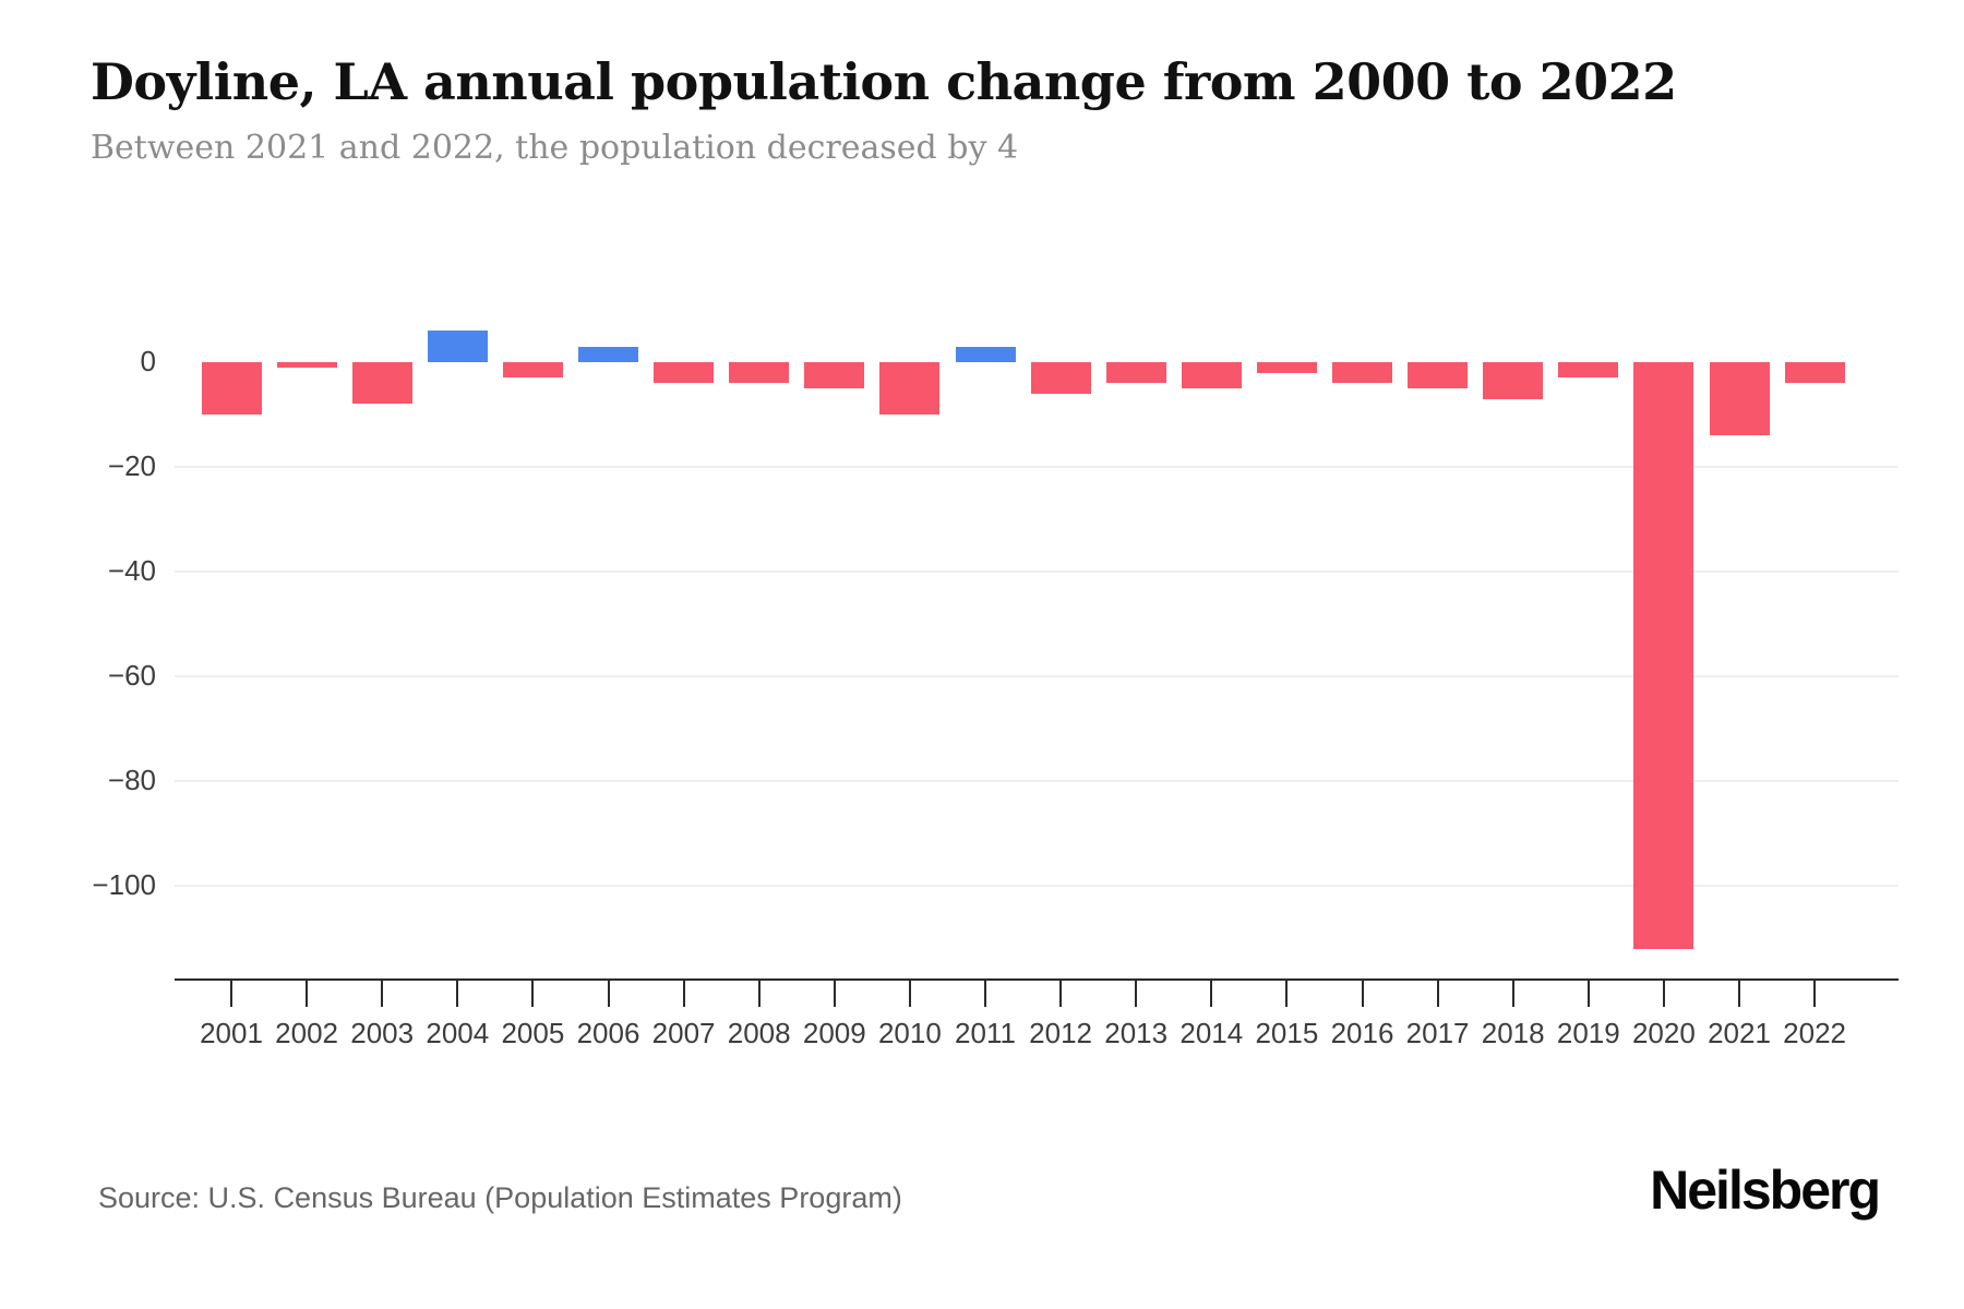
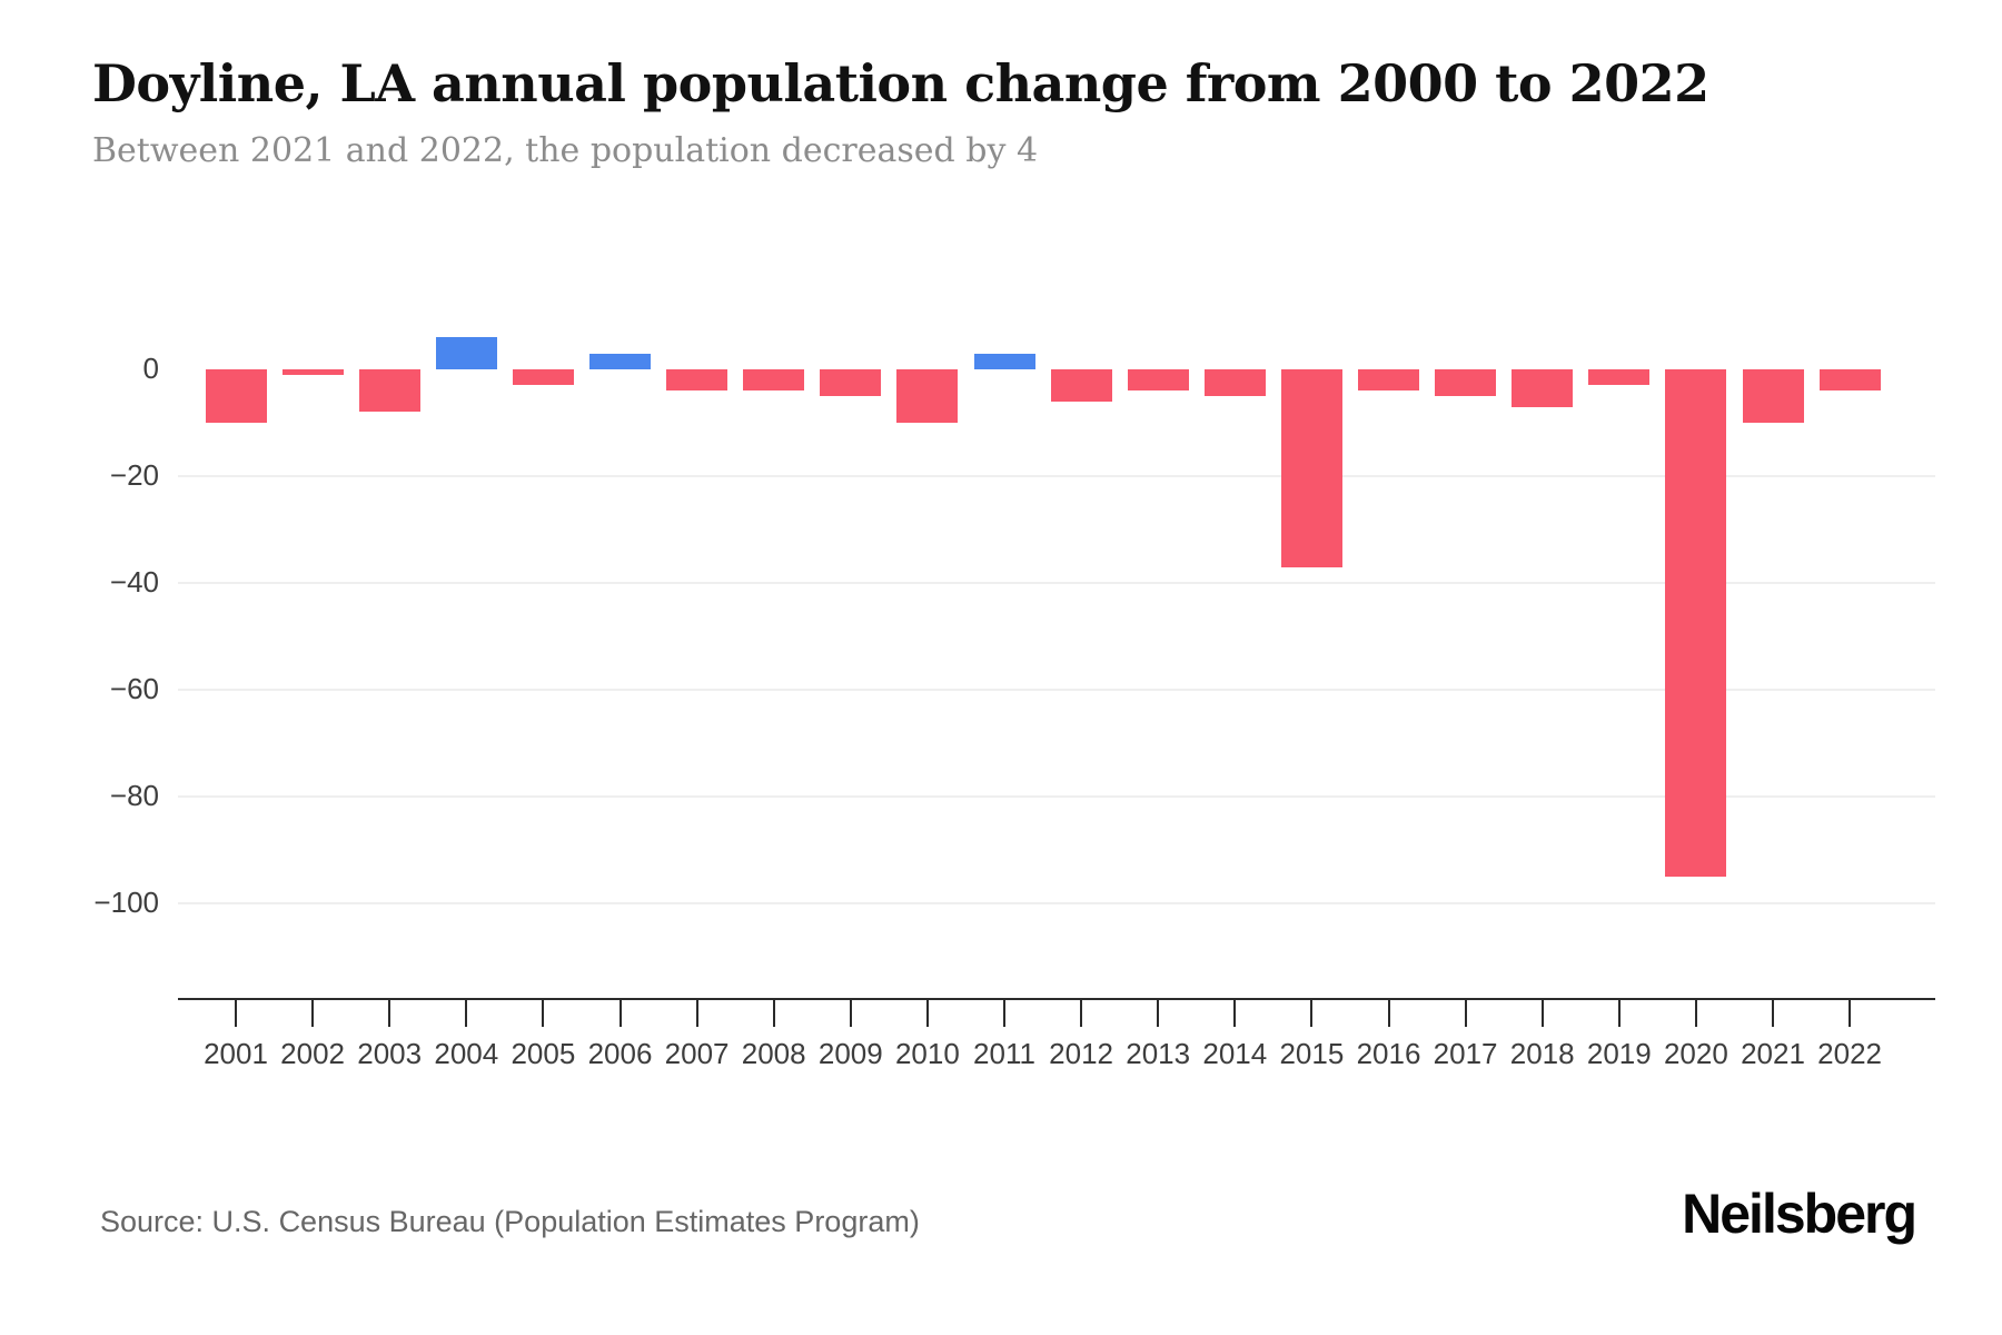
2015: -2 -> -37
2020: -112 -> -95
2021: -14 -> -10
